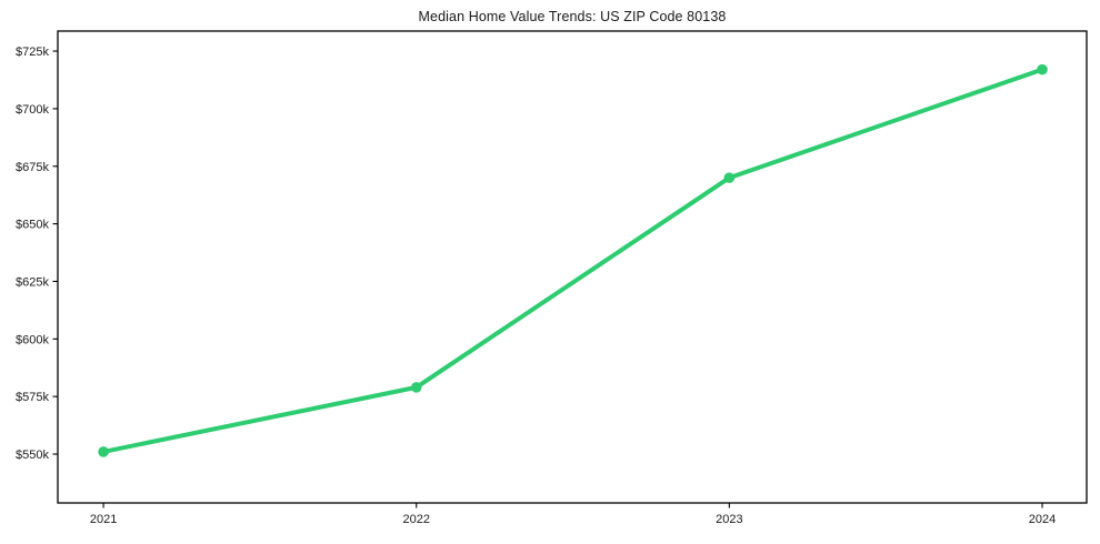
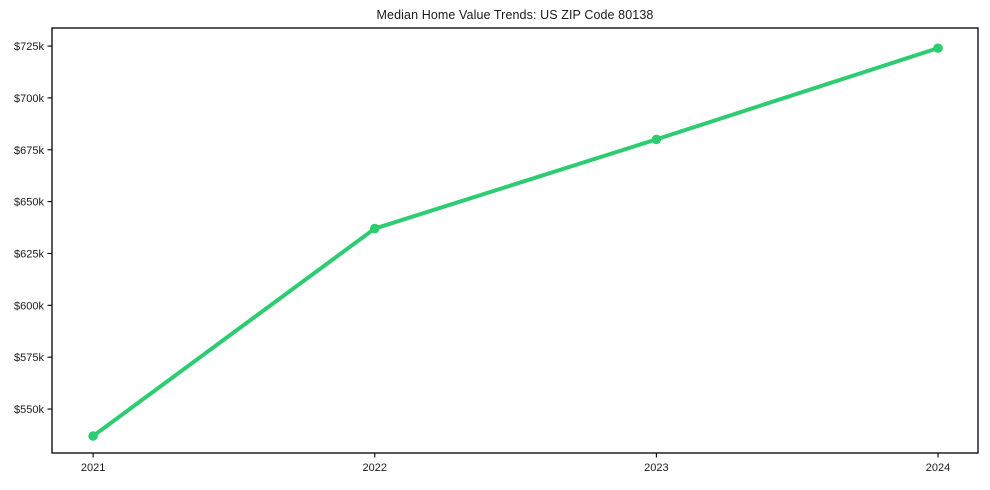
2021: $551k -> $537k
2022: $579k -> $637k
2023: $670k -> $680k
2024: $717k -> $724k
